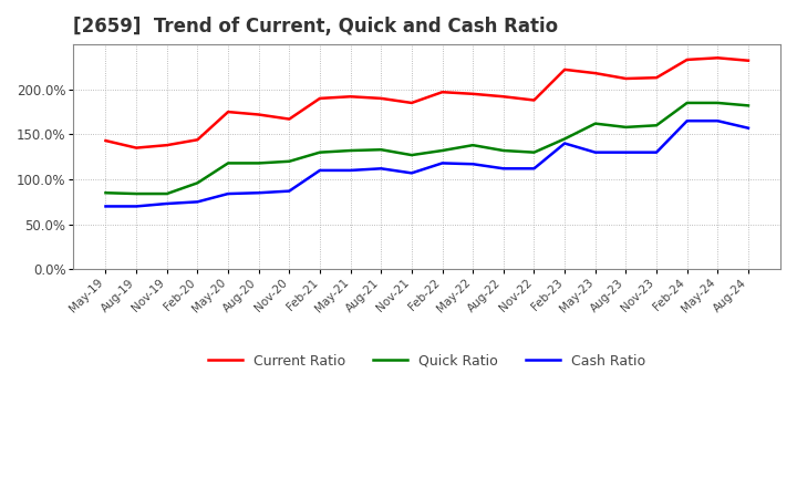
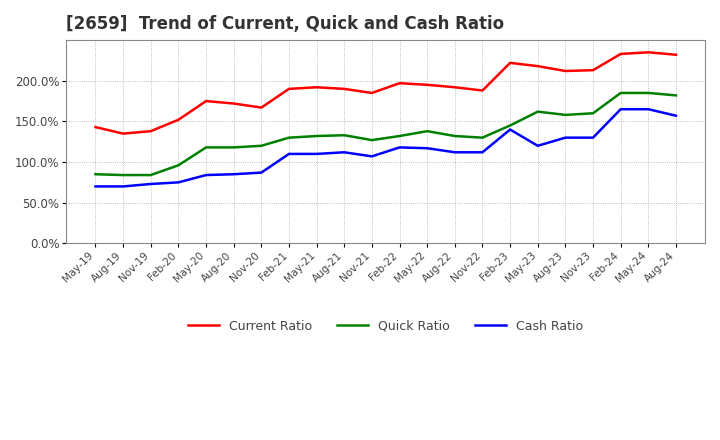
Current Ratio/Feb-20: 144% -> 152%
Cash Ratio/May-23: 130% -> 120%
